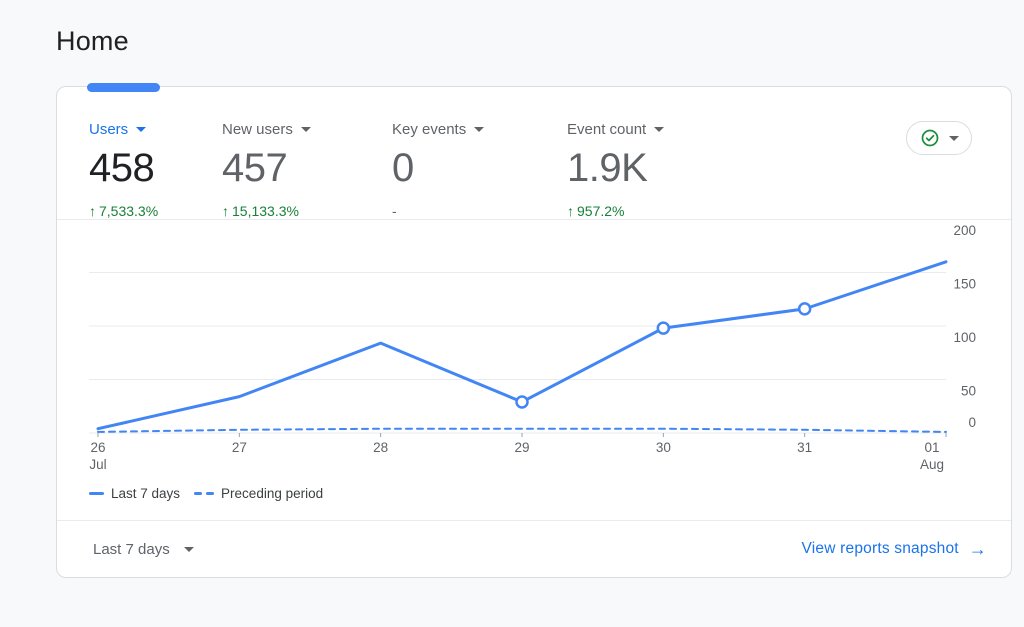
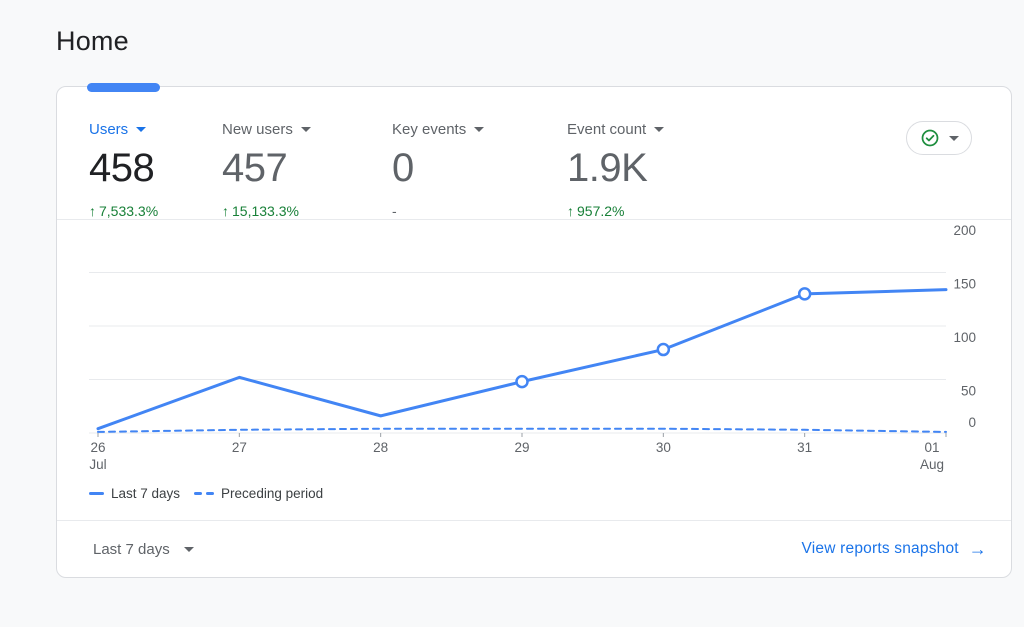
Last 7 days/27: 34 -> 52
Last 7 days/28: 84 -> 16
Last 7 days/29: 29 -> 48
Last 7 days/30: 98 -> 78
Last 7 days/31: 116 -> 130
Last 7 days/01 Aug: 160 -> 134
